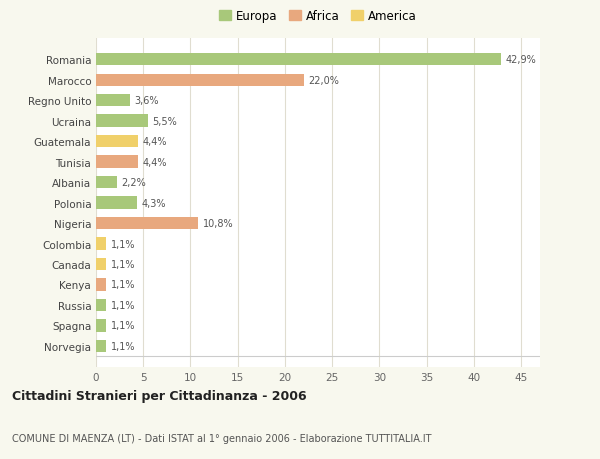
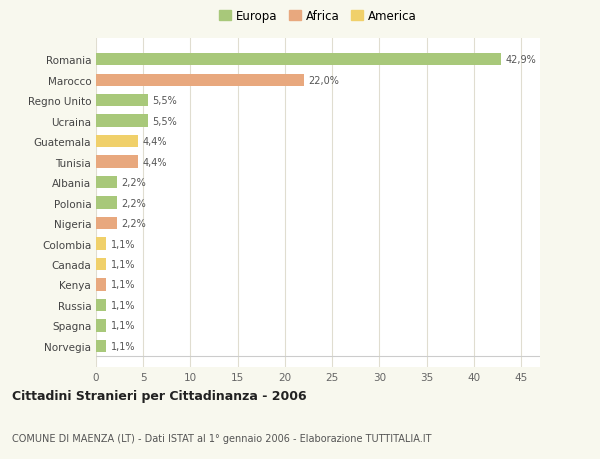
Regno Unito: 3,6% -> 5,5%
Polonia: 4,3% -> 2,2%
Nigeria: 10,8% -> 2,2%
